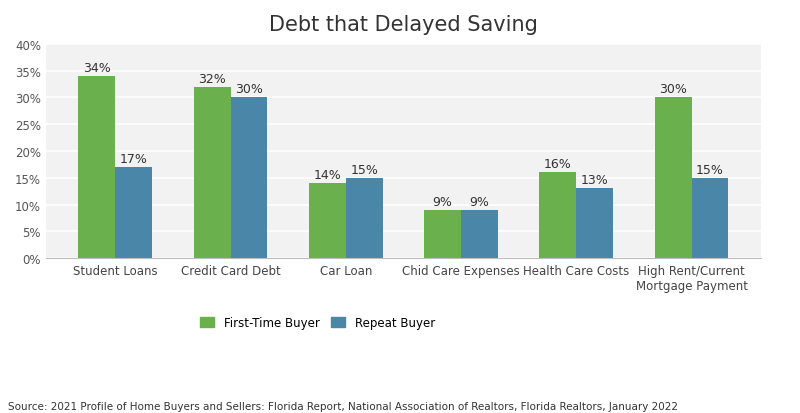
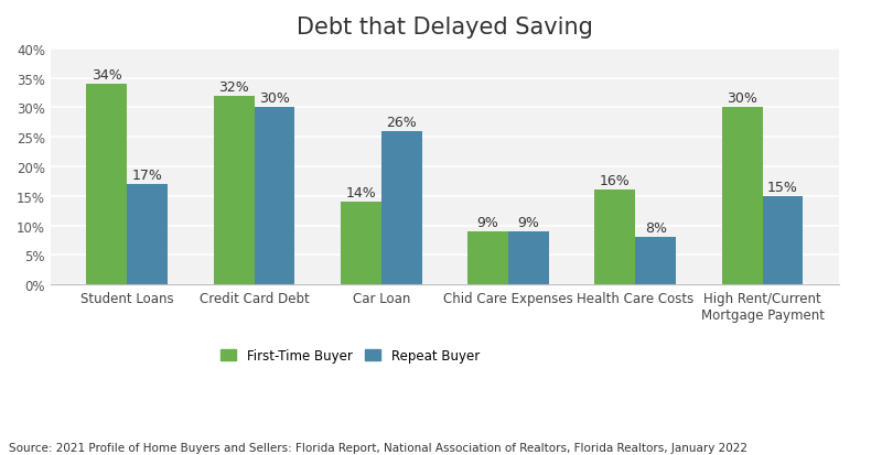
Repeat Buyer/Car Loan: 15% -> 26%
Repeat Buyer/Health Care Costs: 13% -> 8%
